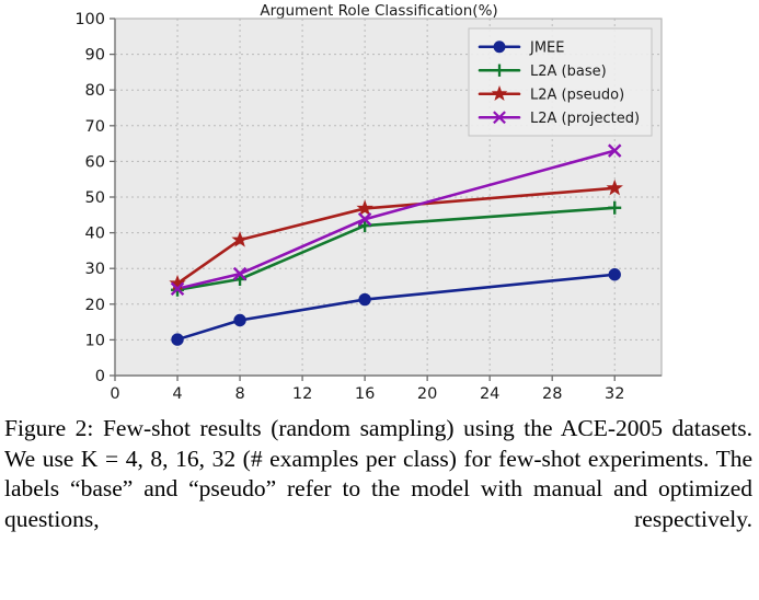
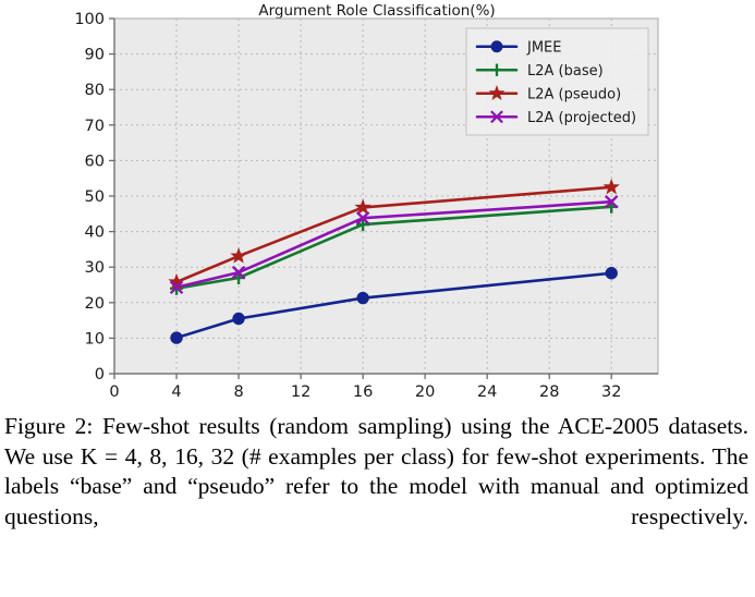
L2A (pseudo)/8: 38 -> 33
L2A (projected)/32: 63 -> 48
